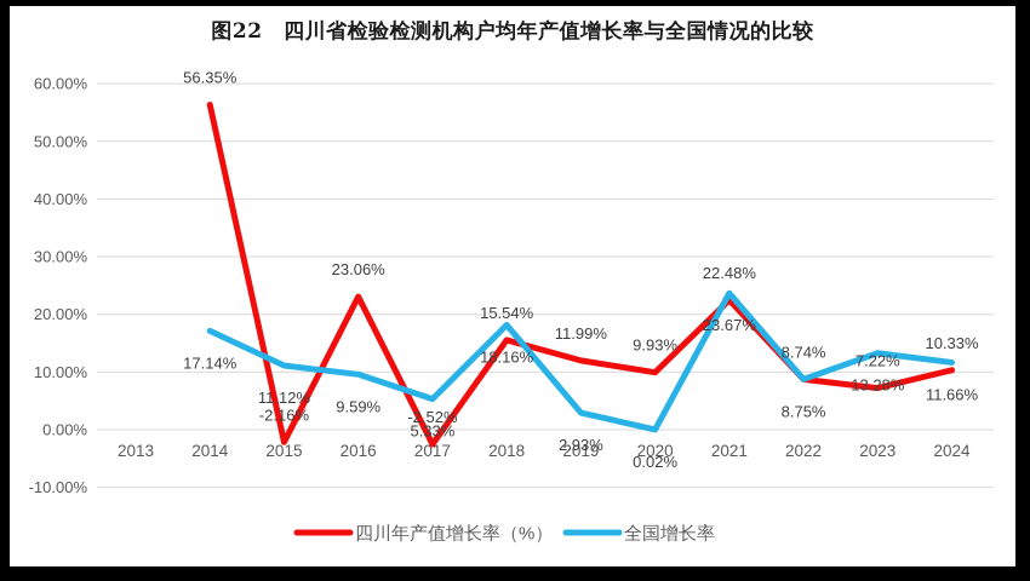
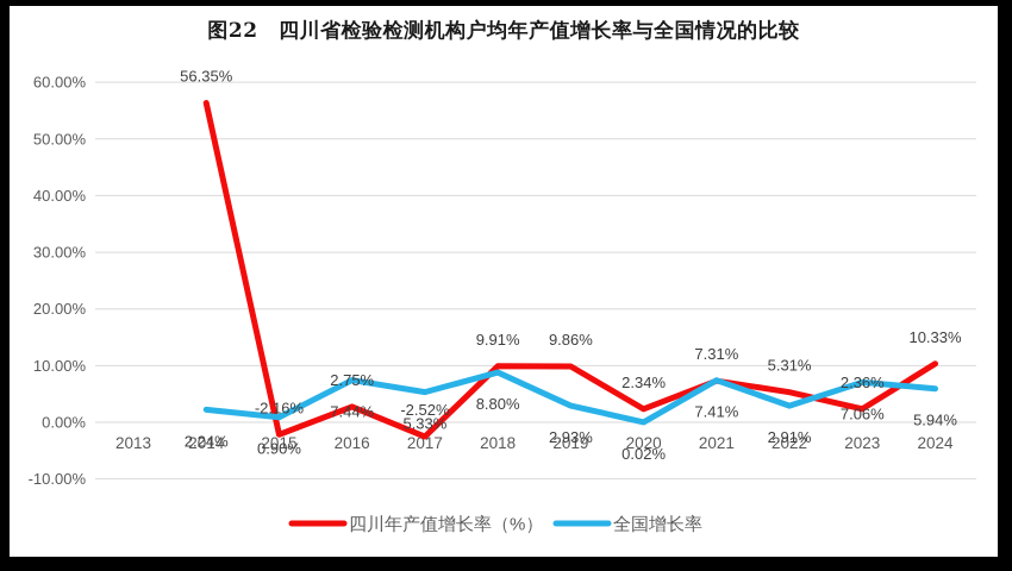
全国增长率/2014: 17.14% -> 2.24%
全国增长率/2015: 11.12% -> 0.90%
四川年产值增长率（%）/2016: 23.06% -> 2.75%
全国增长率/2016: 9.59% -> 7.44%
四川年产值增长率（%）/2018: 15.54% -> 9.91%
全国增长率/2018: 18.16% -> 8.80%
四川年产值增长率（%）/2019: 11.99% -> 9.86%
四川年产值增长率（%）/2020: 9.93% -> 2.34%
四川年产值增长率（%）/2021: 22.48% -> 7.31%
全国增长率/2021: 23.67% -> 7.41%
四川年产值增长率（%）/2022: 8.74% -> 5.31%
全国增长率/2022: 8.75% -> 2.91%
四川年产值增长率（%）/2023: 7.22% -> 2.36%
全国增长率/2023: 13.28% -> 7.06%
全国增长率/2024: 11.66% -> 5.94%
